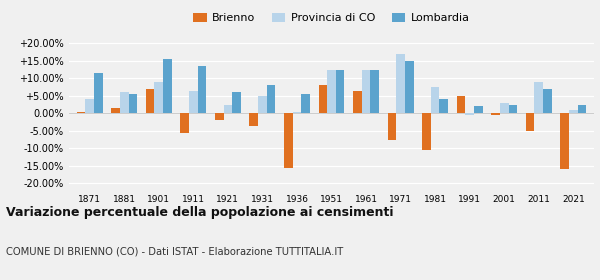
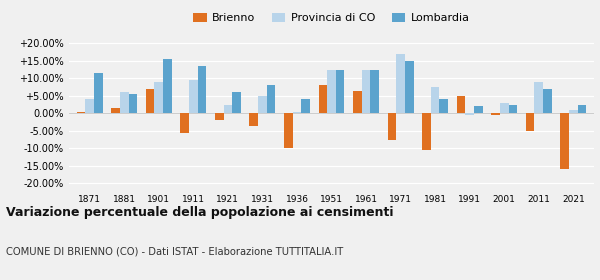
Provincia di CO/1911: 6.5% -> 9.5%
Brienno/1936: -15.5% -> -10.0%
Lombardia/1936: 5.5% -> 4.0%
